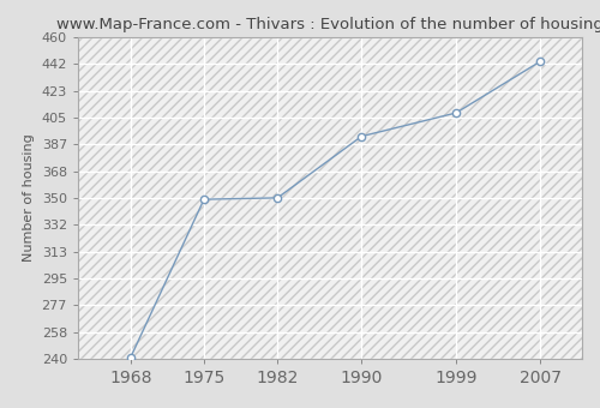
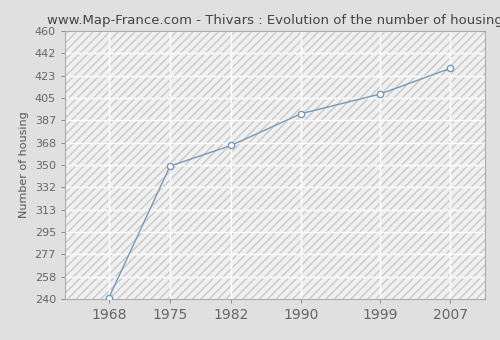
1982: 350 -> 366
2007: 443 -> 429
